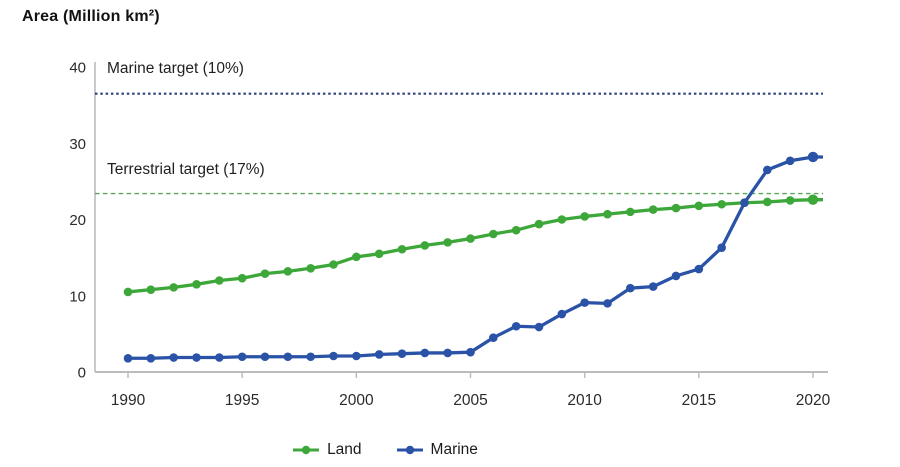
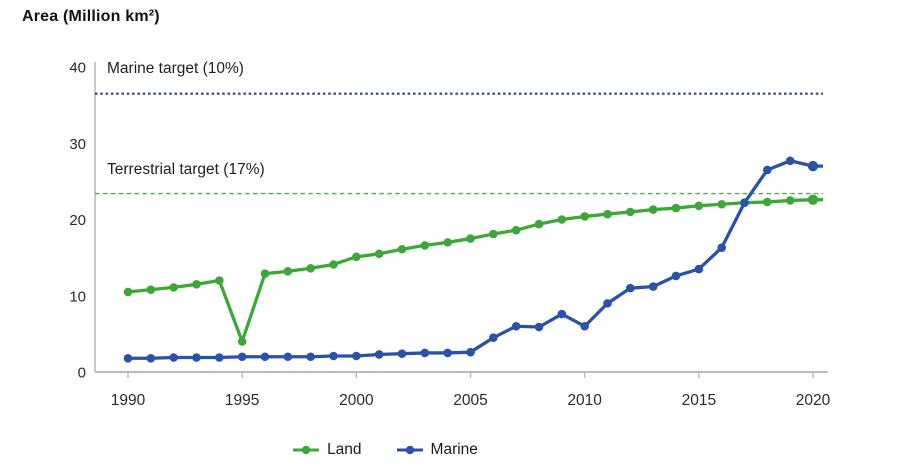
Land/1995: 12 -> 4
Marine/2010: 9 -> 6
Marine/2020: 28 -> 27
